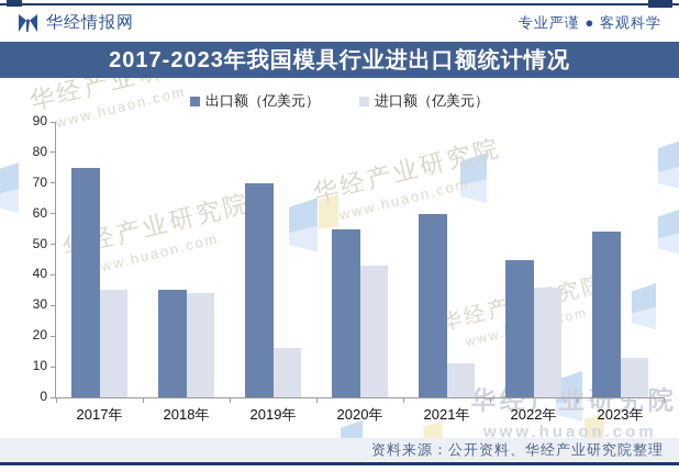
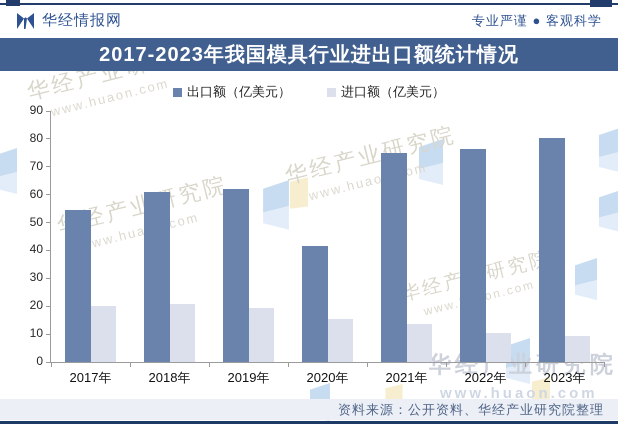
出口额（亿美元）/2017年: 75 -> 55
进口额（亿美元）/2017年: 35 -> 20
出口额（亿美元）/2018年: 35 -> 61
进口额（亿美元）/2018年: 34 -> 21
出口额（亿美元）/2019年: 70 -> 62
进口额（亿美元）/2019年: 16 -> 19
出口额（亿美元）/2020年: 55 -> 42
进口额（亿美元）/2020年: 43 -> 16
出口额（亿美元）/2021年: 60 -> 75
进口额（亿美元）/2021年: 11 -> 14
出口额（亿美元）/2022年: 45 -> 76
进口额（亿美元）/2022年: 36 -> 10
出口额（亿美元）/2023年: 54 -> 80
进口额（亿美元）/2023年: 13 -> 9
